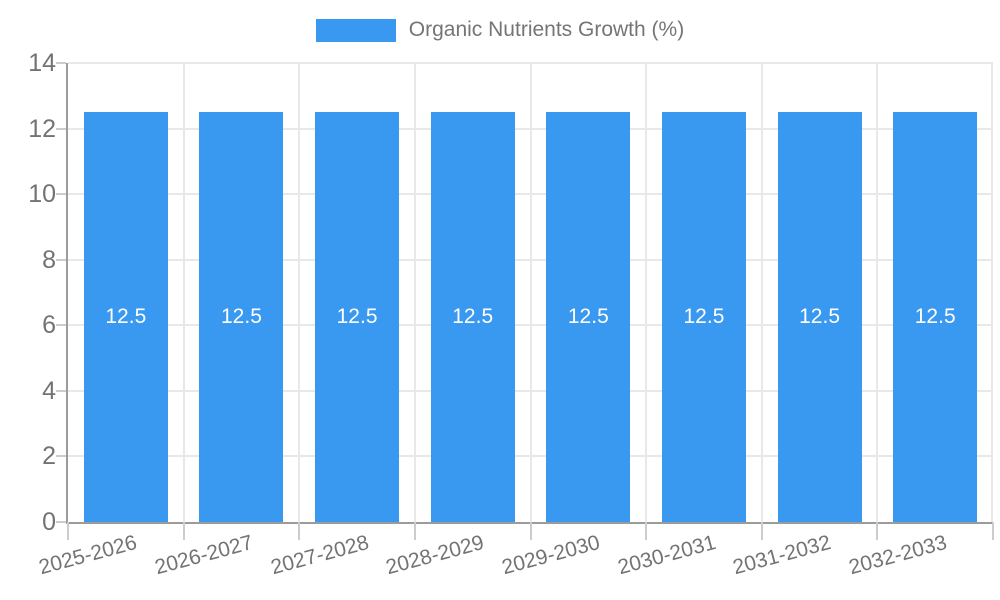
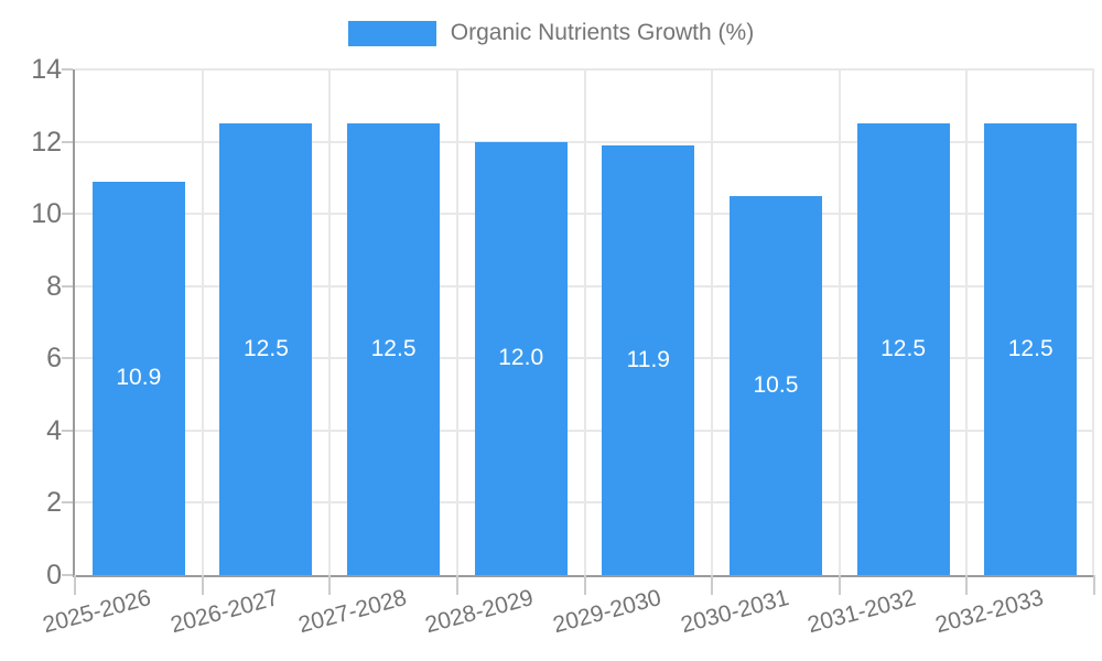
2025-2026: 12.5 -> 10.9
2028-2029: 12.5 -> 12.0
2029-2030: 12.5 -> 11.9
2030-2031: 12.5 -> 10.5
